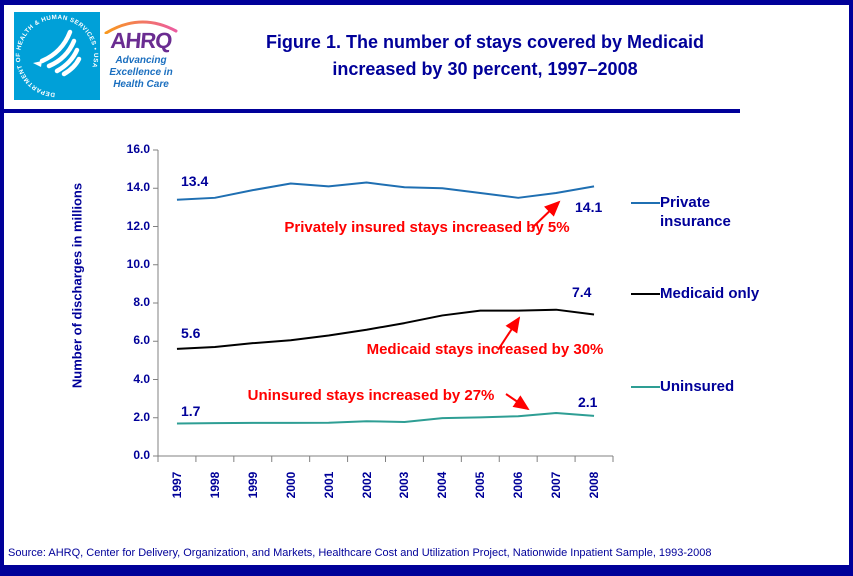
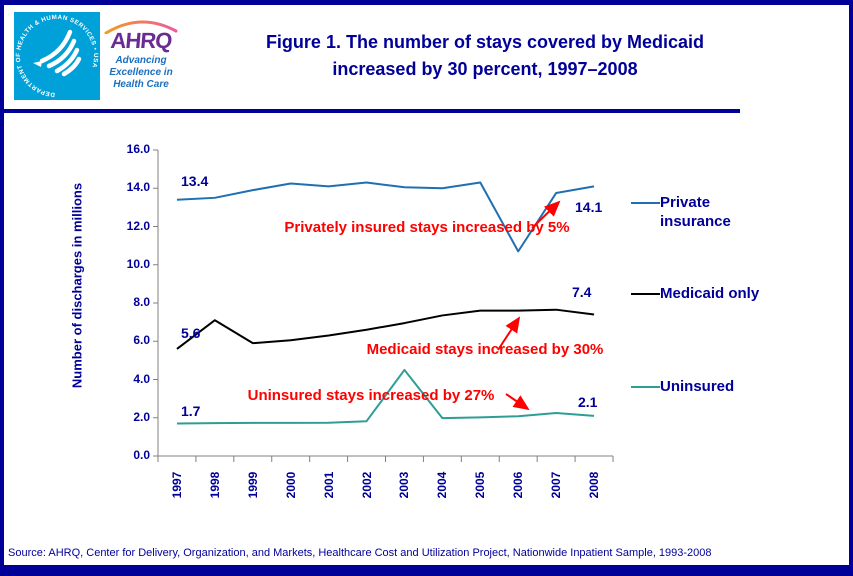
Medicaid only/1998: 5.7 -> 7.1
Uninsured/2003: 1.8 -> 4.5
Private insurance/2005: 13.8 -> 14.3
Private insurance/2006: 13.5 -> 10.7
